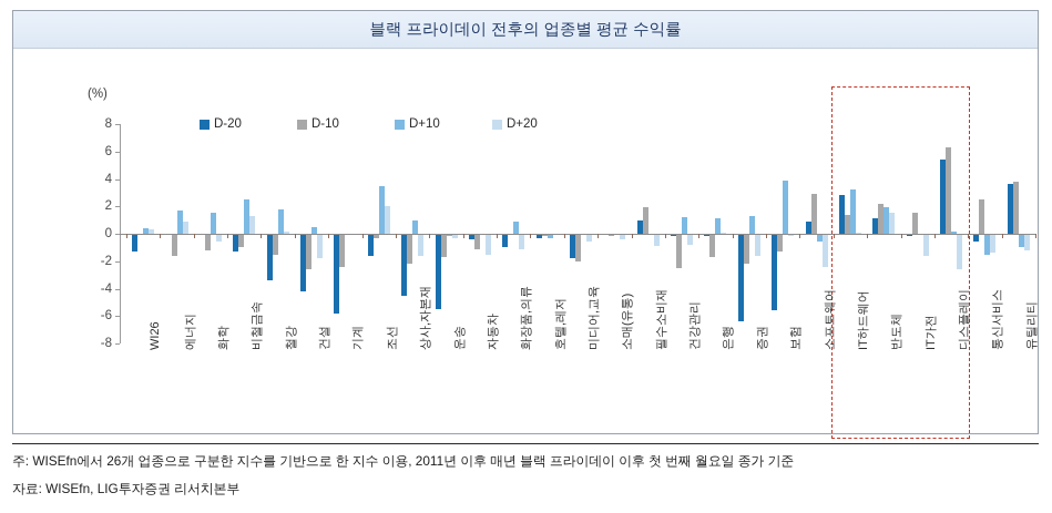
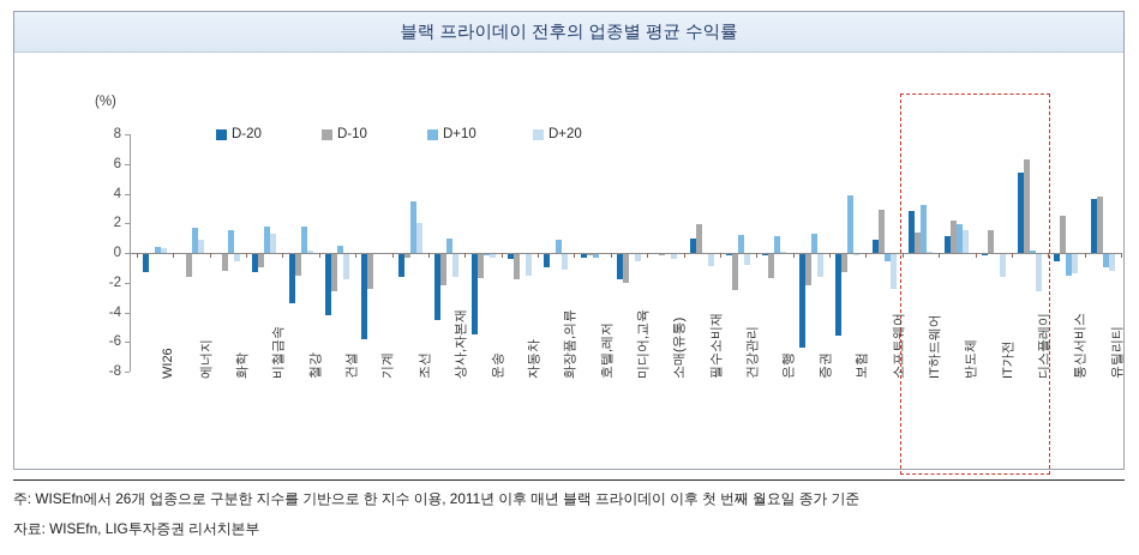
D+10/비철금속: 2.5 -> 1.8
D-10/자동차: -1.1 -> -1.8
